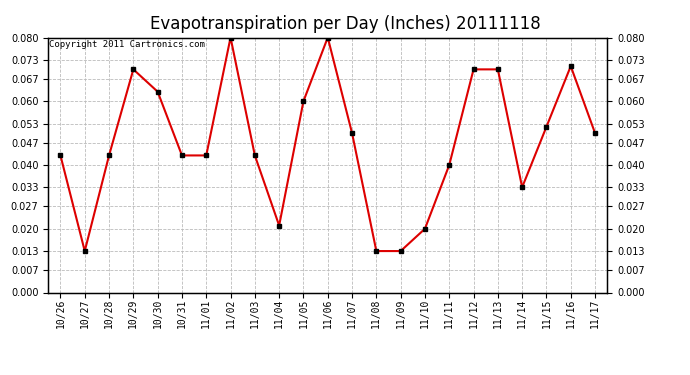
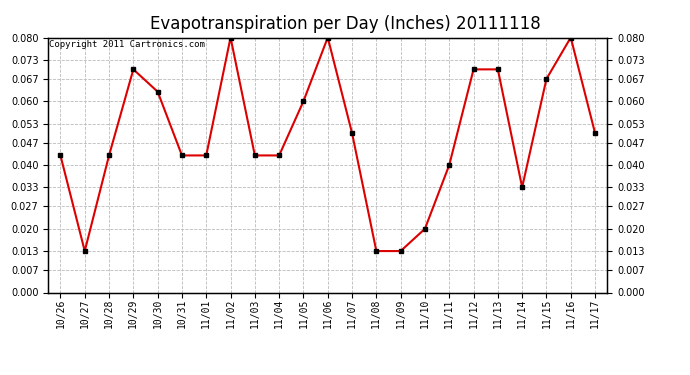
11/04: 0.021 -> 0.043
11/15: 0.052 -> 0.067
11/16: 0.071 -> 0.080
